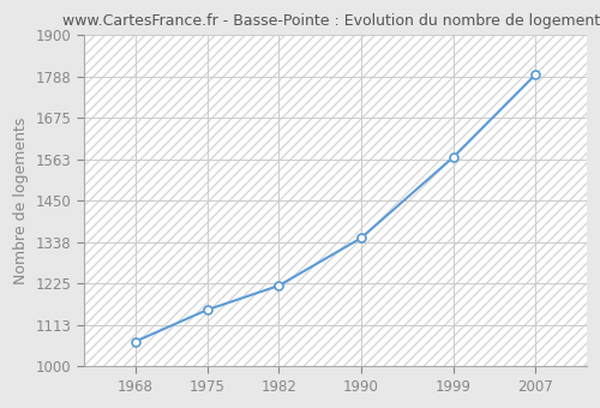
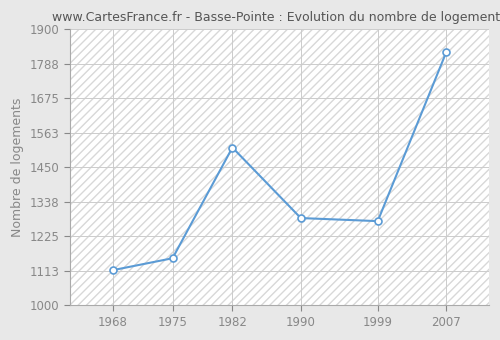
1968: 1068 -> 1115
1982: 1220 -> 1515
1990: 1349 -> 1285
1999: 1569 -> 1275
2007: 1793 -> 1825
